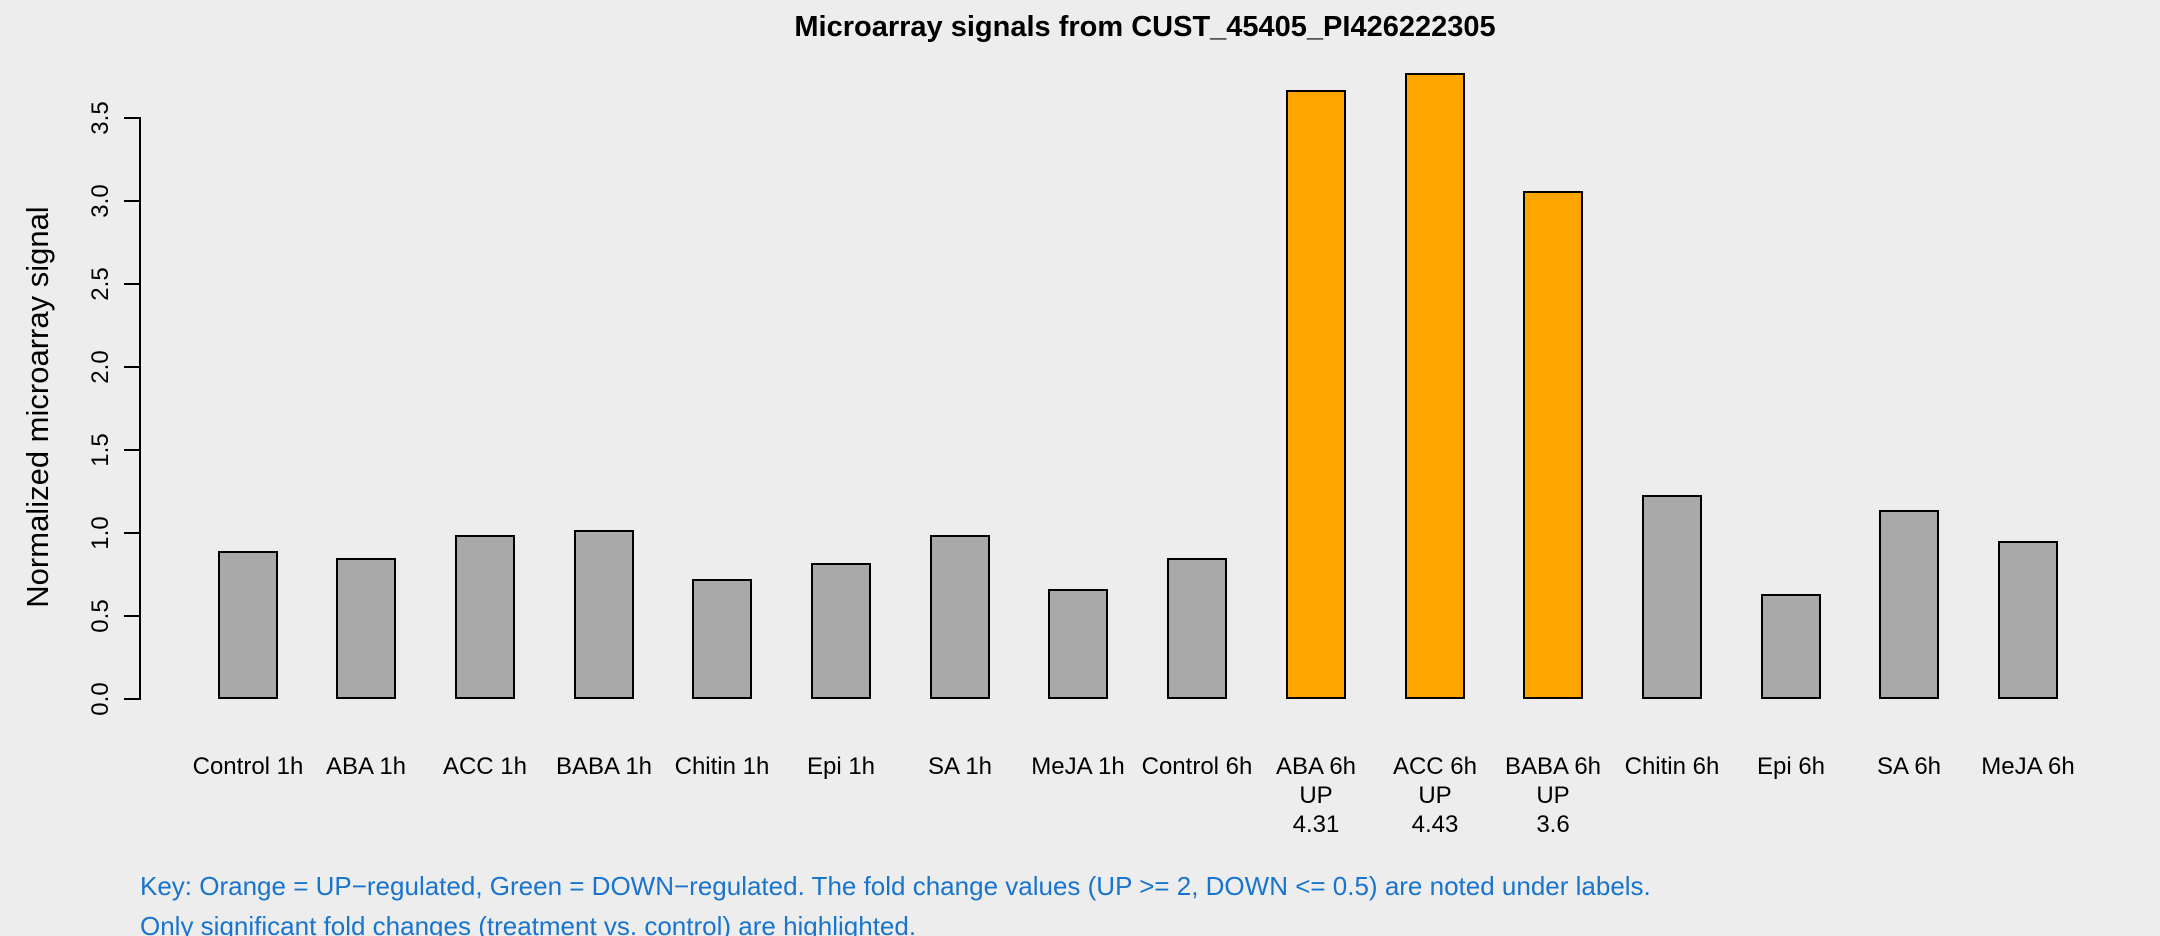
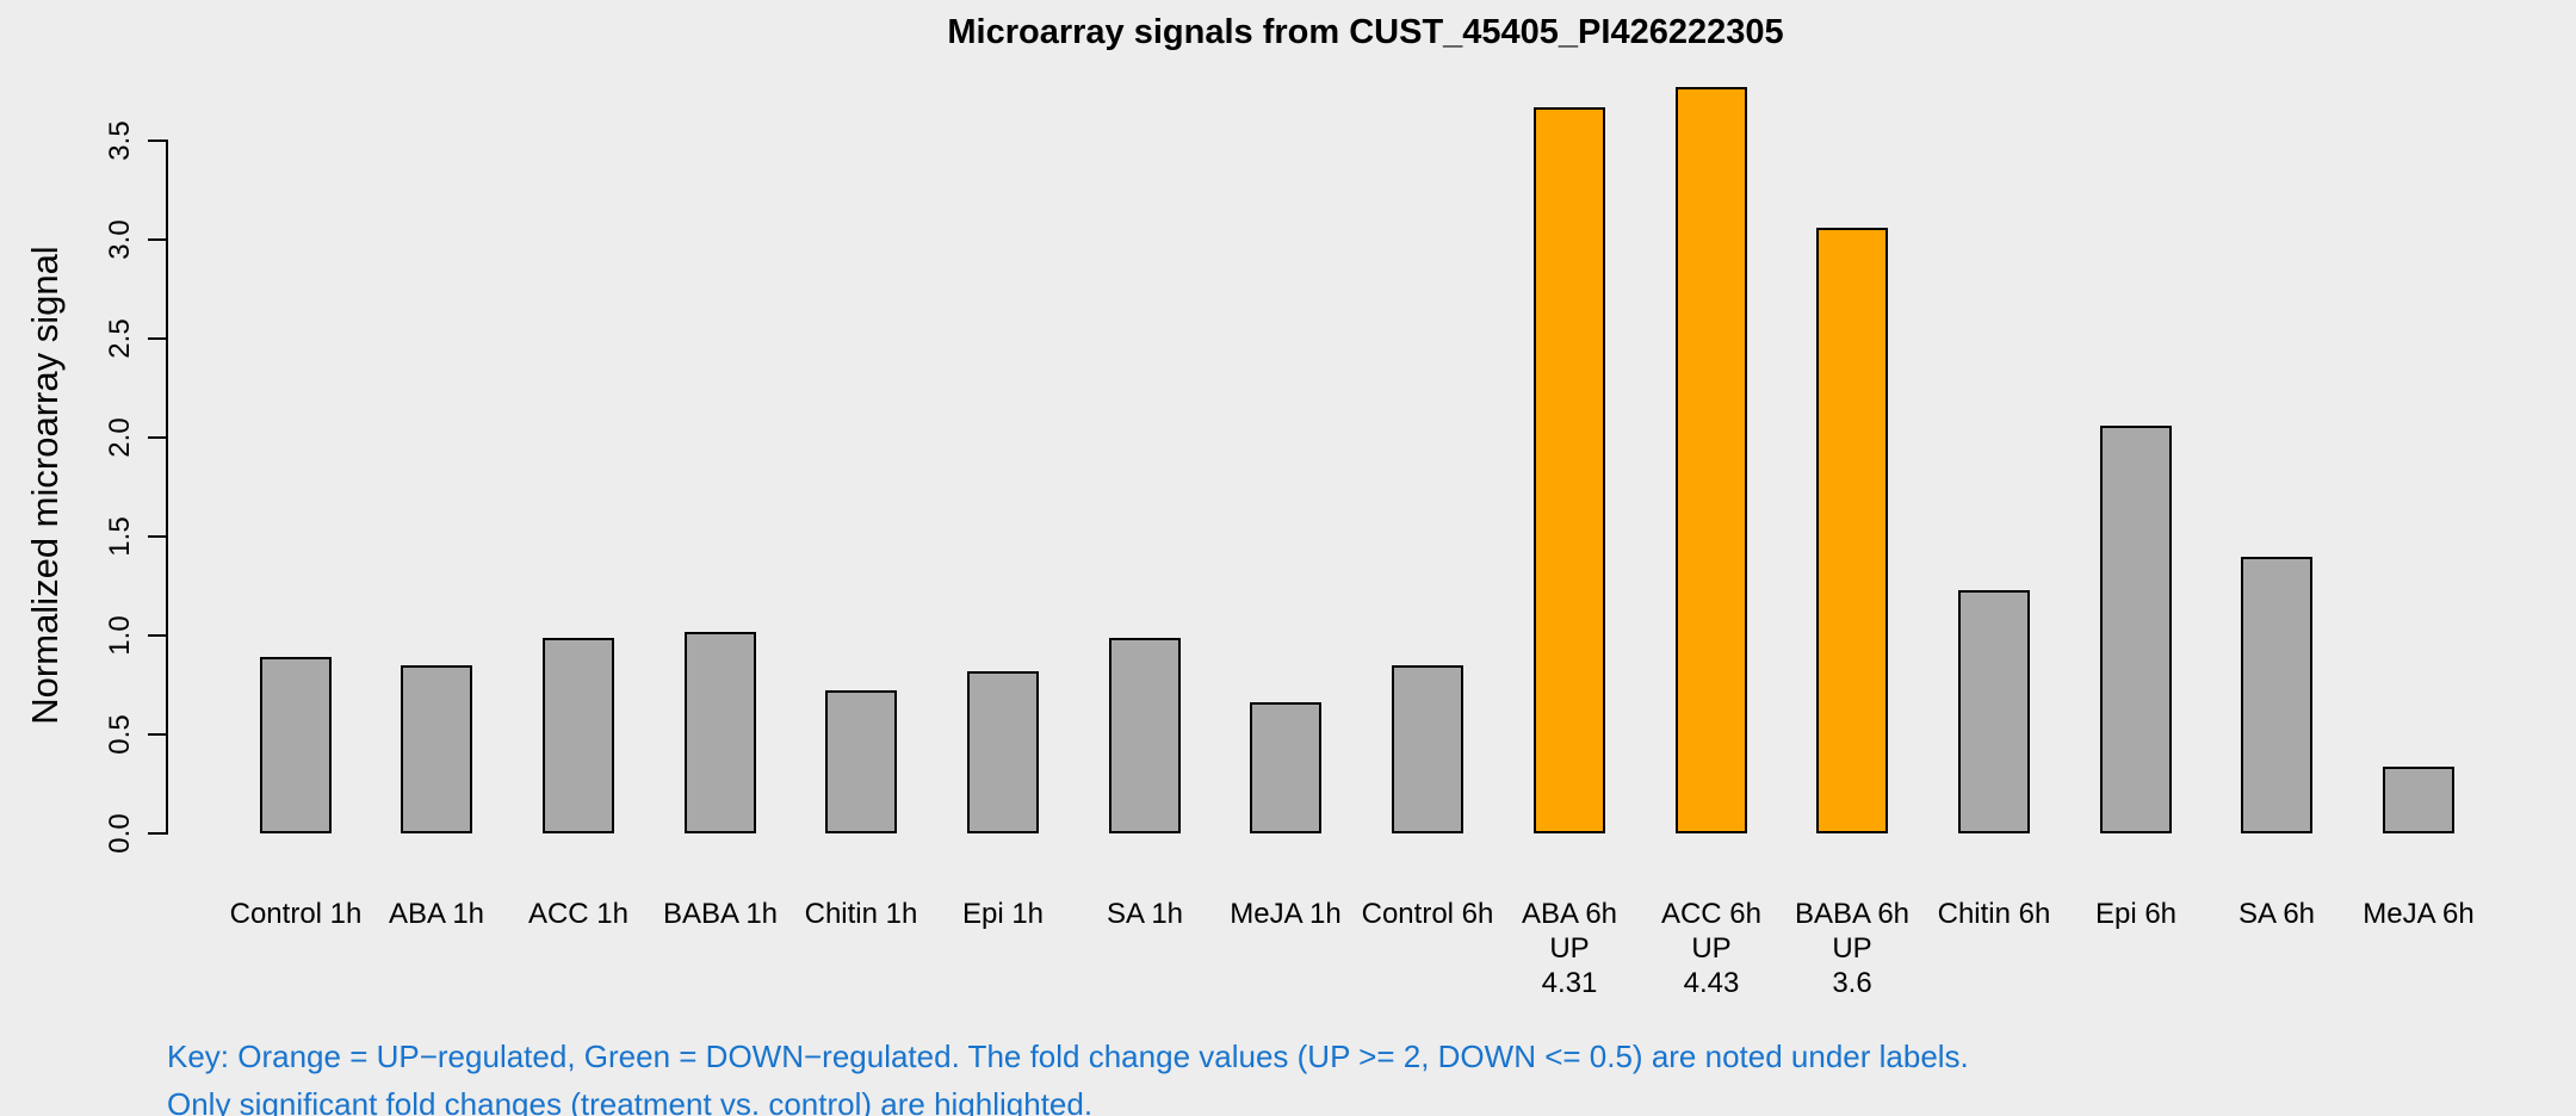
Epi 6h: 0.63 -> 2.06
SA 6h: 1.14 -> 1.40
MeJA 6h: 0.95 -> 0.34
